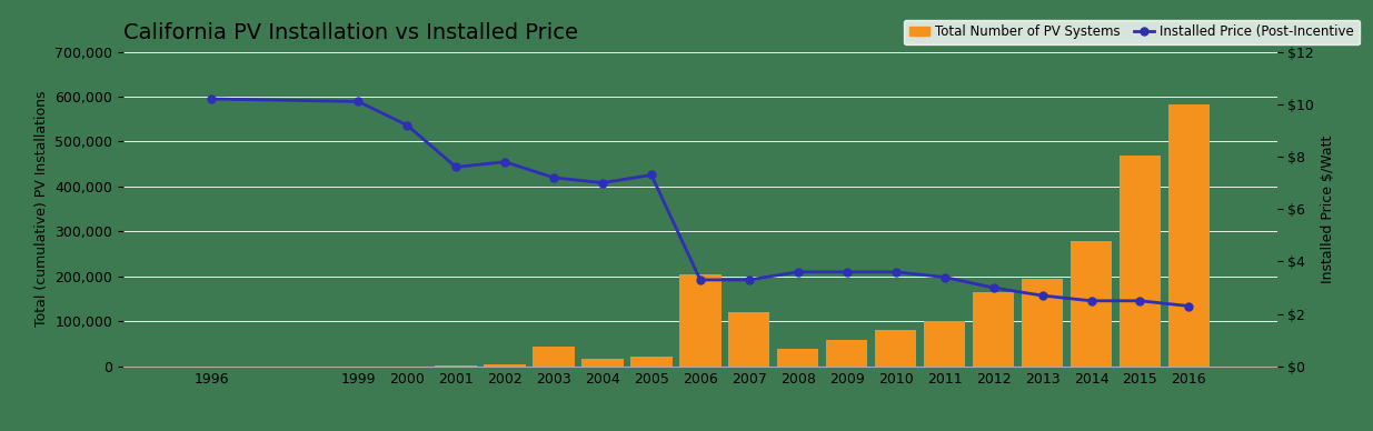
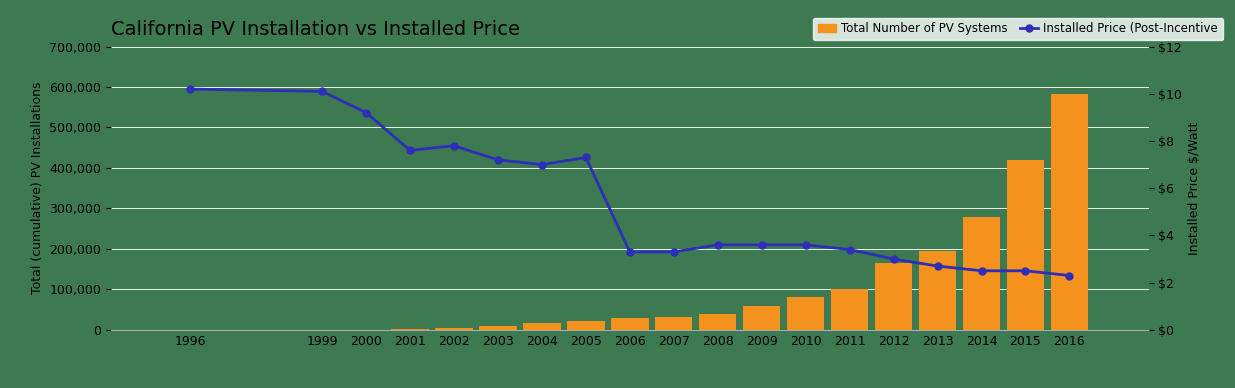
Total Number of PV Systems/2003: 45,000 -> 10,000
Total Number of PV Systems/2006: 205,000 -> 30,000
Total Number of PV Systems/2007: 120,000 -> 32,000
Total Number of PV Systems/2015: 470,000 -> 420,000
